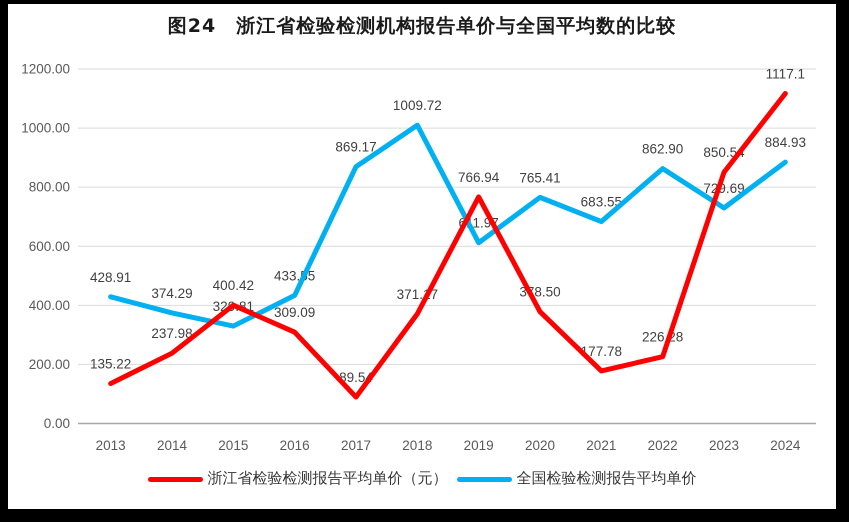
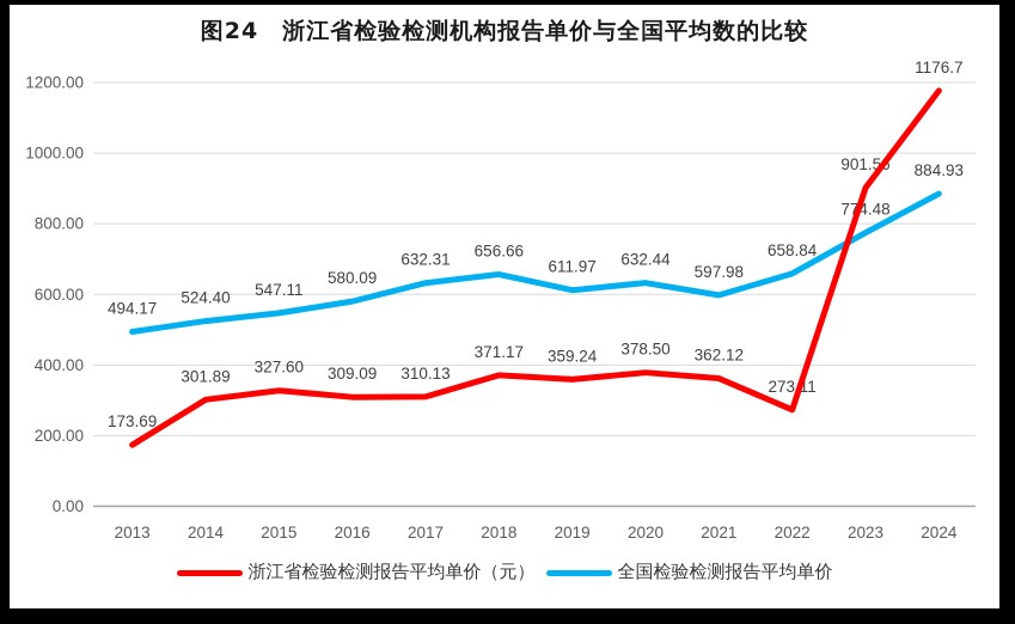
浙江省检验检测报告平均单价（元）/2013: 135.22 -> 173.69
全国检验检测报告平均单价/2013: 428.91 -> 494.17
浙江省检验检测报告平均单价（元）/2014: 237.98 -> 301.89
全国检验检测报告平均单价/2014: 374.29 -> 524.40
浙江省检验检测报告平均单价（元）/2015: 400.42 -> 327.60
全国检验检测报告平均单价/2015: 329.81 -> 547.11
全国检验检测报告平均单价/2016: 433.55 -> 580.09
浙江省检验检测报告平均单价（元）/2017: 89.54 -> 310.13
全国检验检测报告平均单价/2017: 869.17 -> 632.31
全国检验检测报告平均单价/2018: 1009.72 -> 656.66
浙江省检验检测报告平均单价（元）/2019: 766.94 -> 359.24
全国检验检测报告平均单价/2020: 765.41 -> 632.44
浙江省检验检测报告平均单价（元）/2021: 177.78 -> 362.12
全国检验检测报告平均单价/2021: 683.55 -> 597.98
浙江省检验检测报告平均单价（元）/2022: 226.28 -> 273.11
全国检验检测报告平均单价/2022: 862.90 -> 658.84
浙江省检验检测报告平均单价（元）/2023: 850.54 -> 901.56
全国检验检测报告平均单价/2023: 729.69 -> 774.48
浙江省检验检测报告平均单价（元）/2024: 1117.1 -> 1176.7
